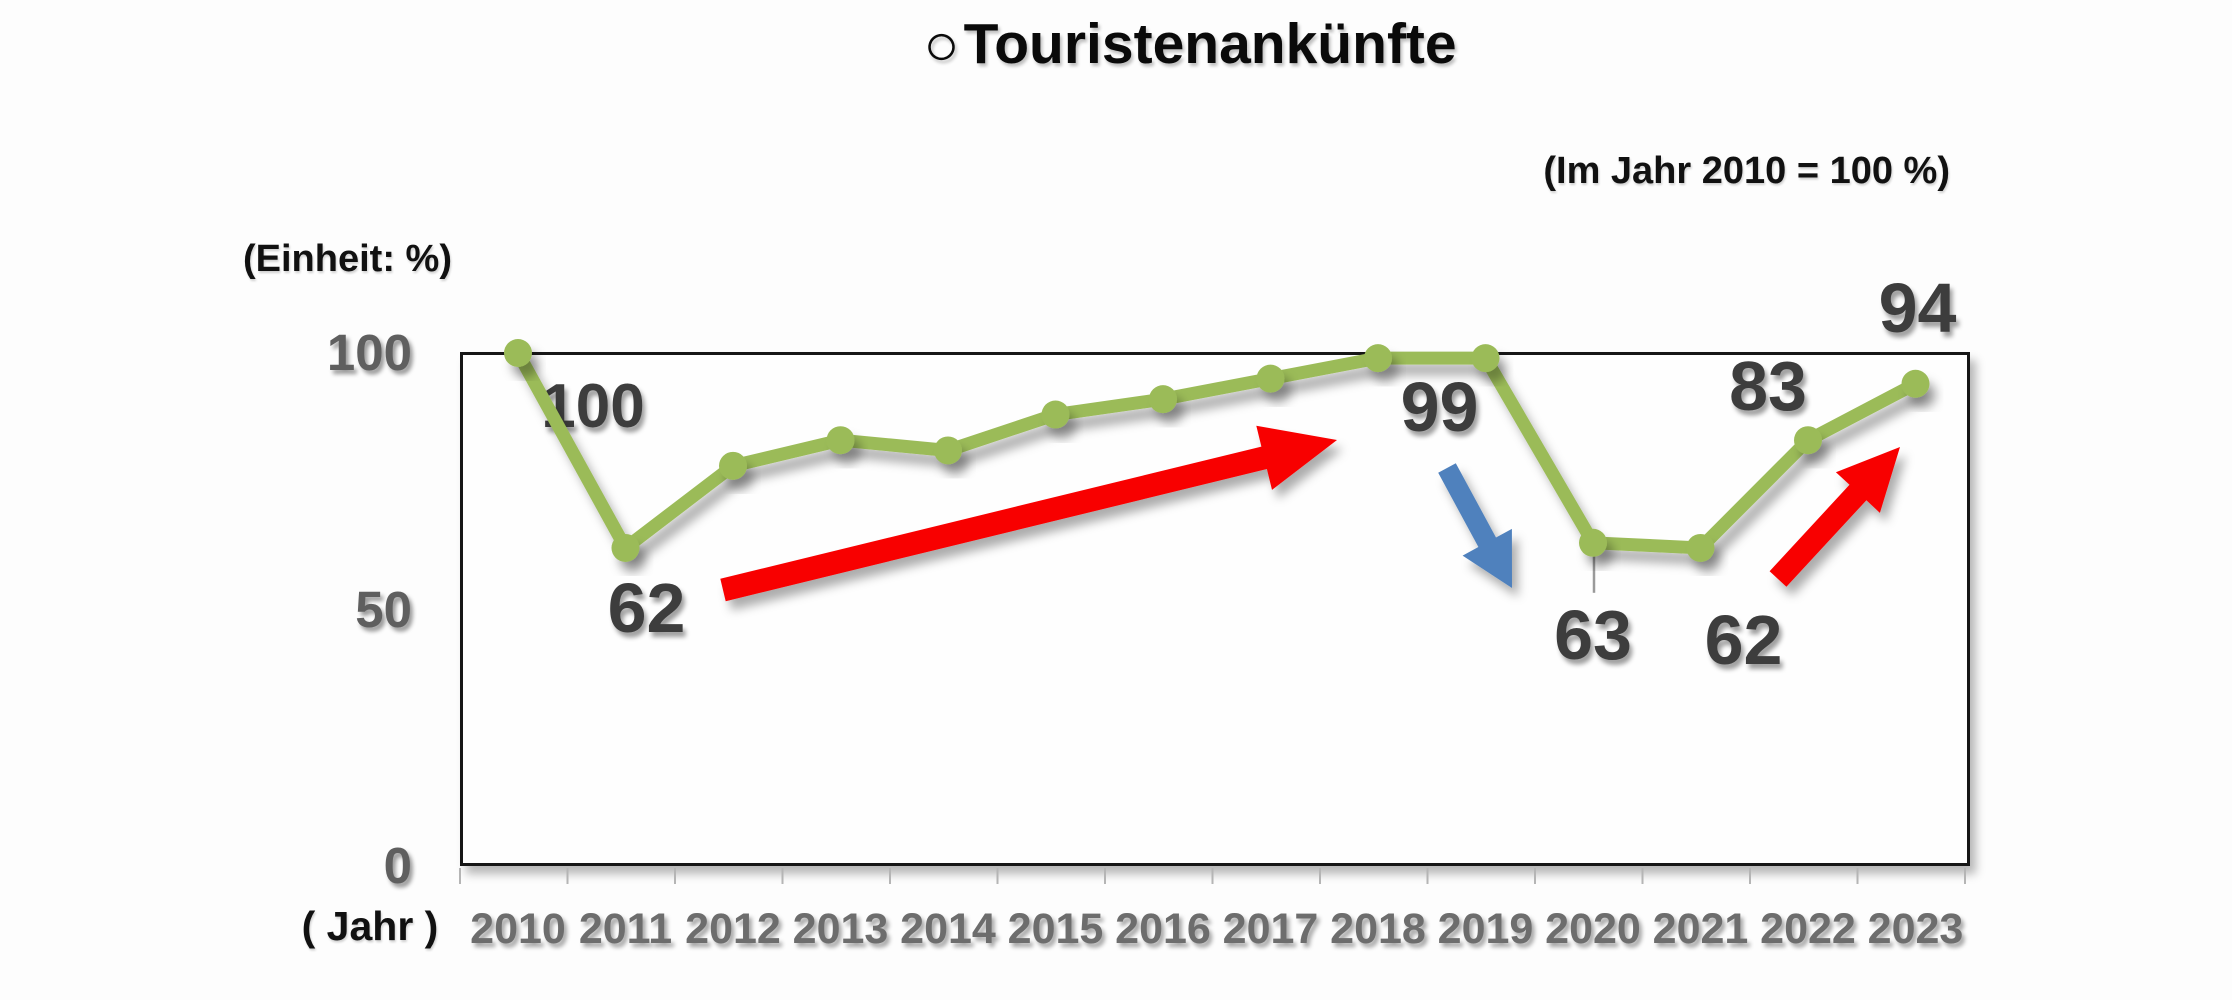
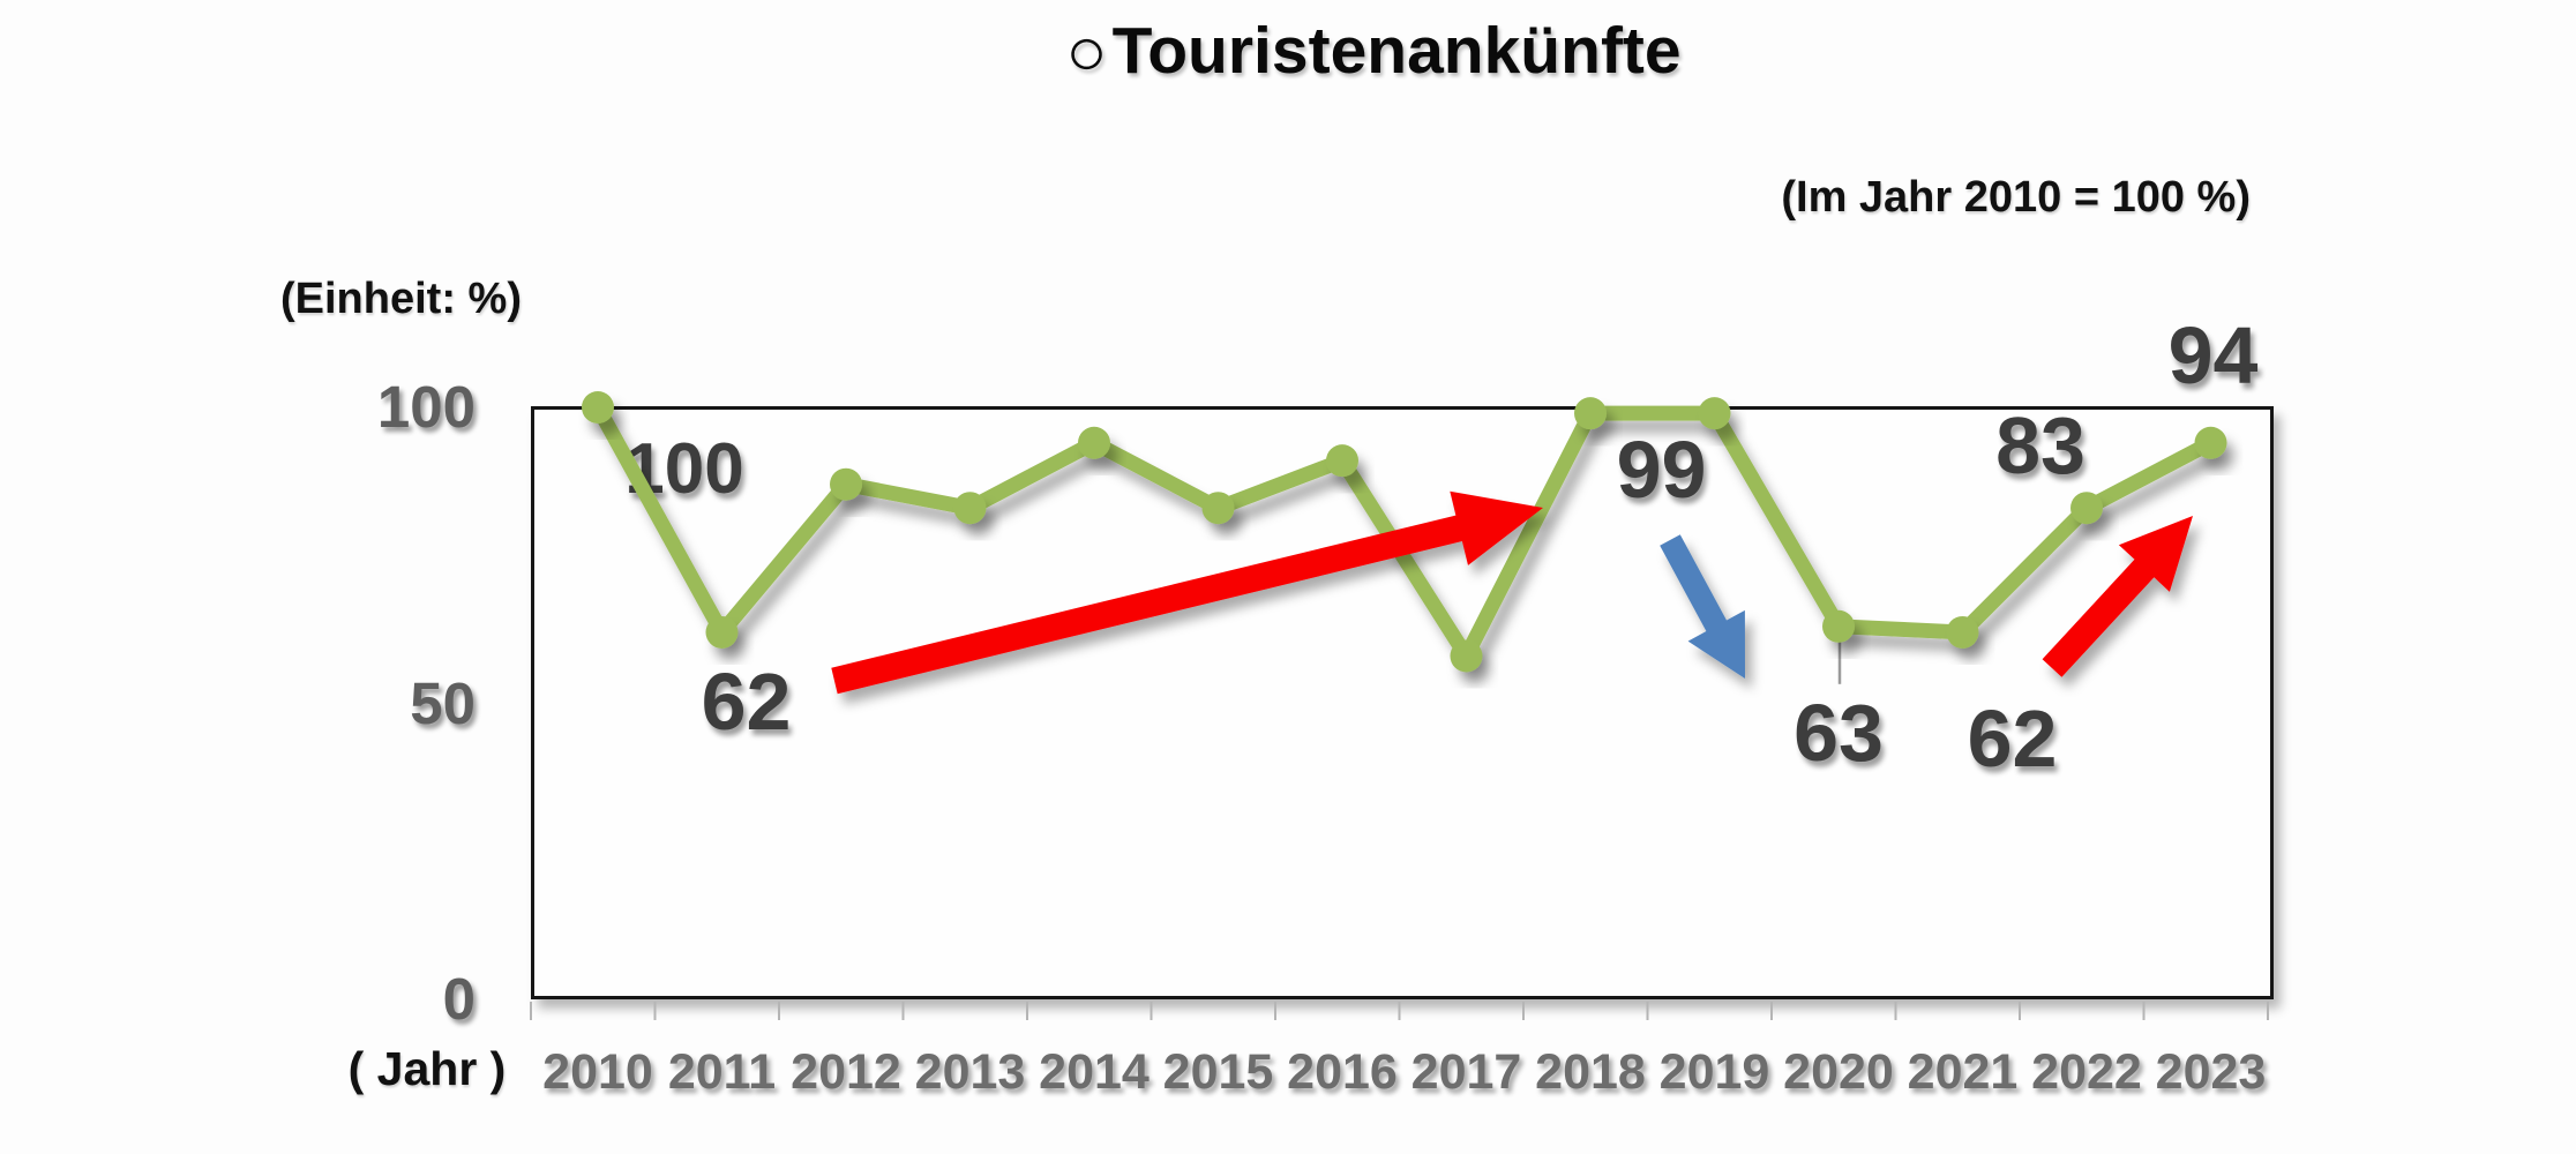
2012: 78 -> 87
2014: 81 -> 94
2015: 88 -> 83
2017: 95 -> 58
